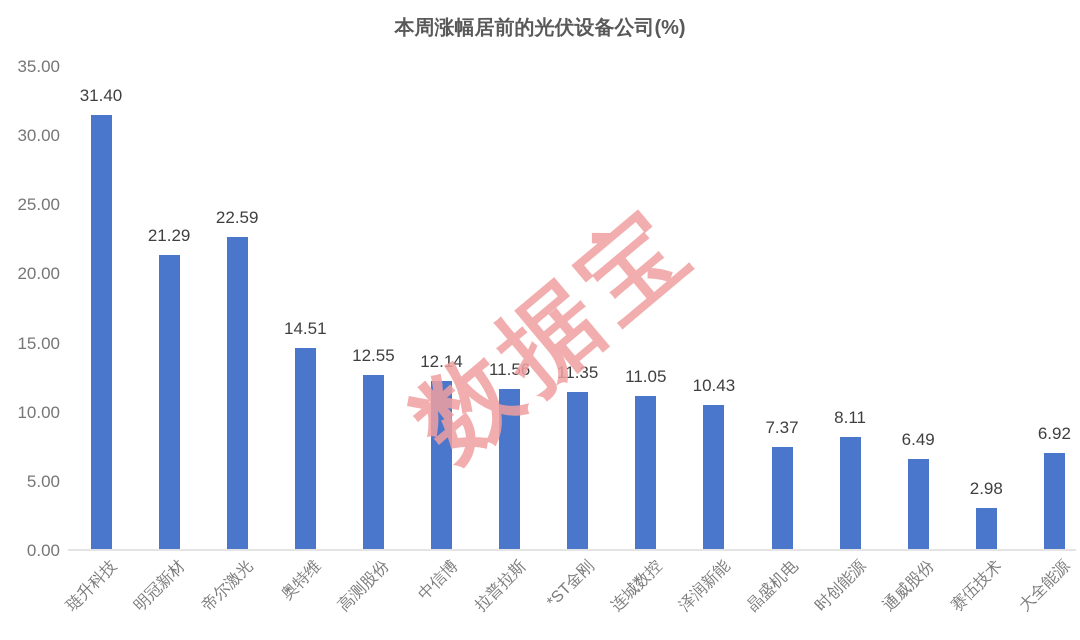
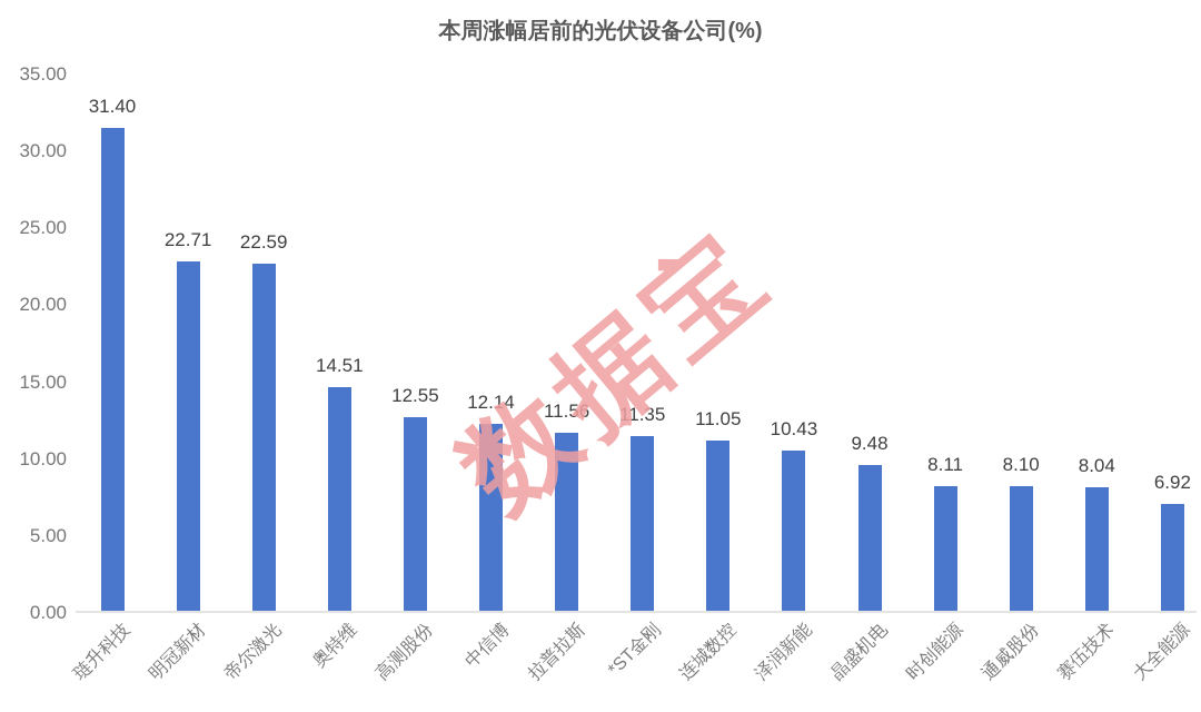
明冠新材: 21.29 -> 22.71
晶盛机电: 7.37 -> 9.48
通威股份: 6.49 -> 8.10
赛伍技术: 2.98 -> 8.04
